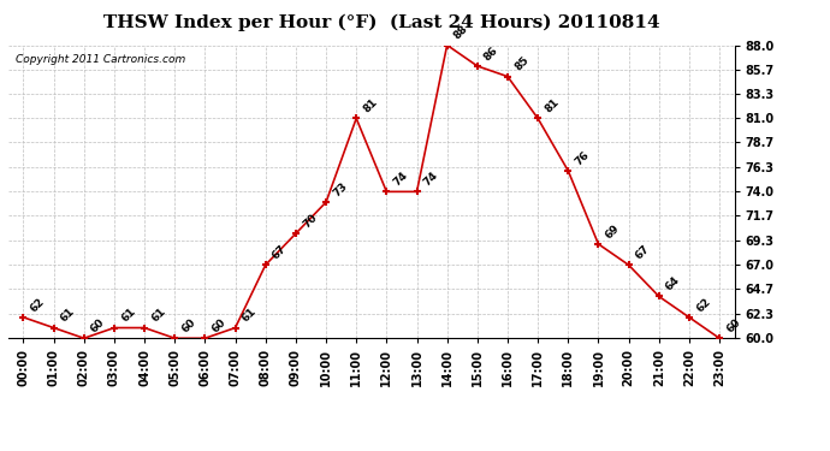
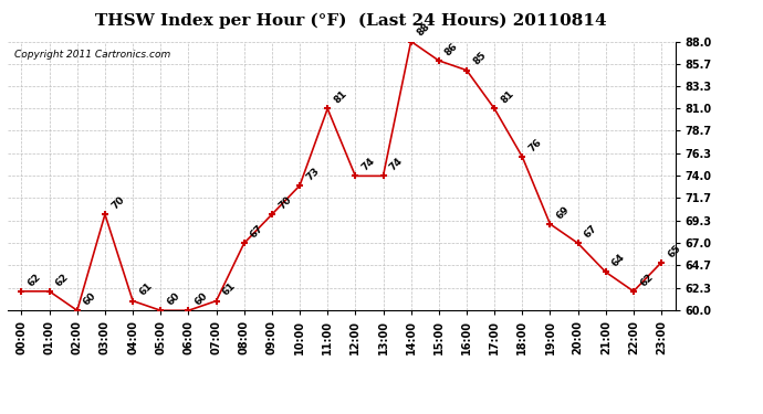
01:00: 61 -> 62
03:00: 61 -> 70
23:00: 60 -> 65
